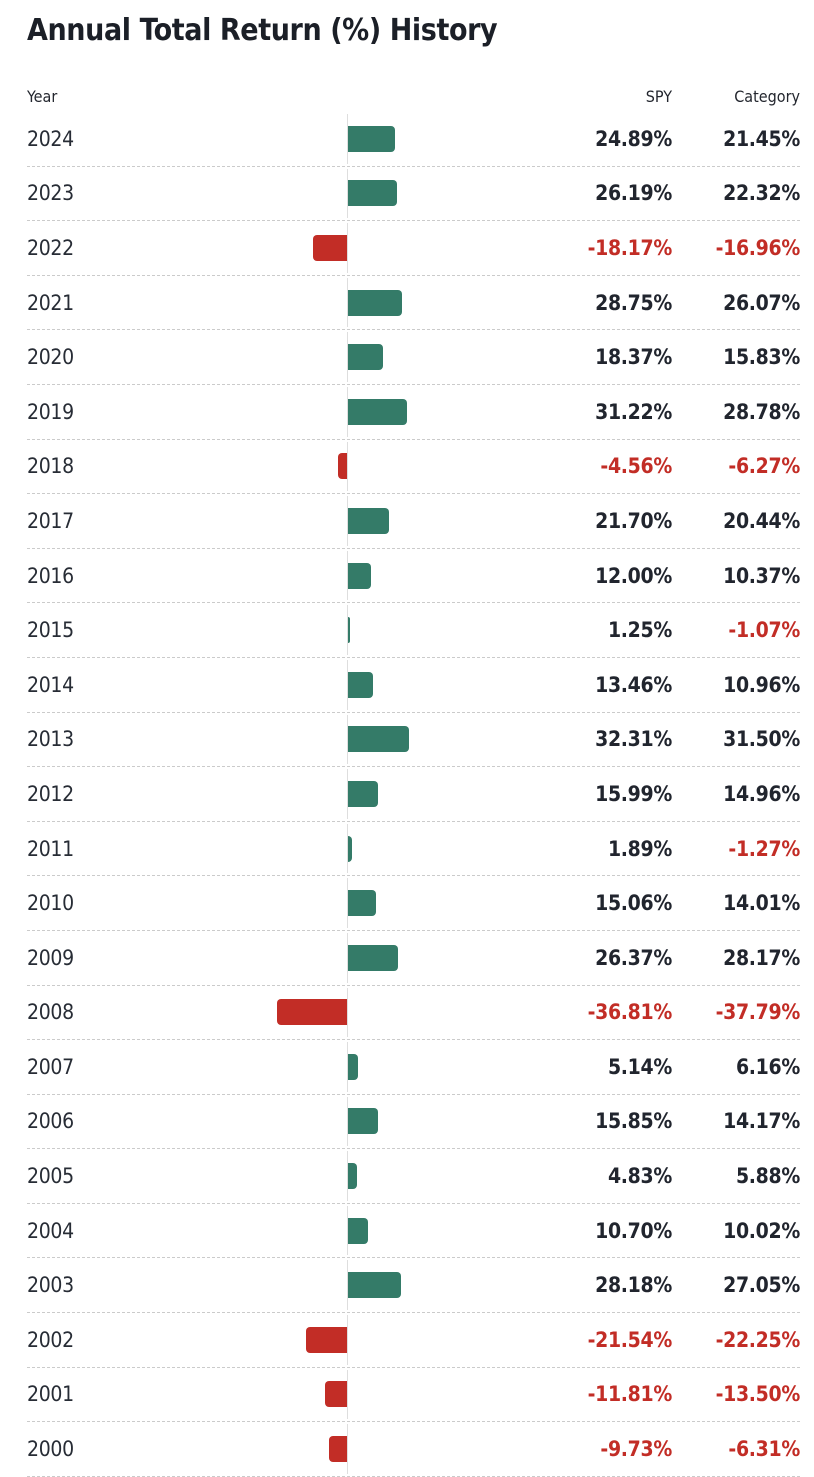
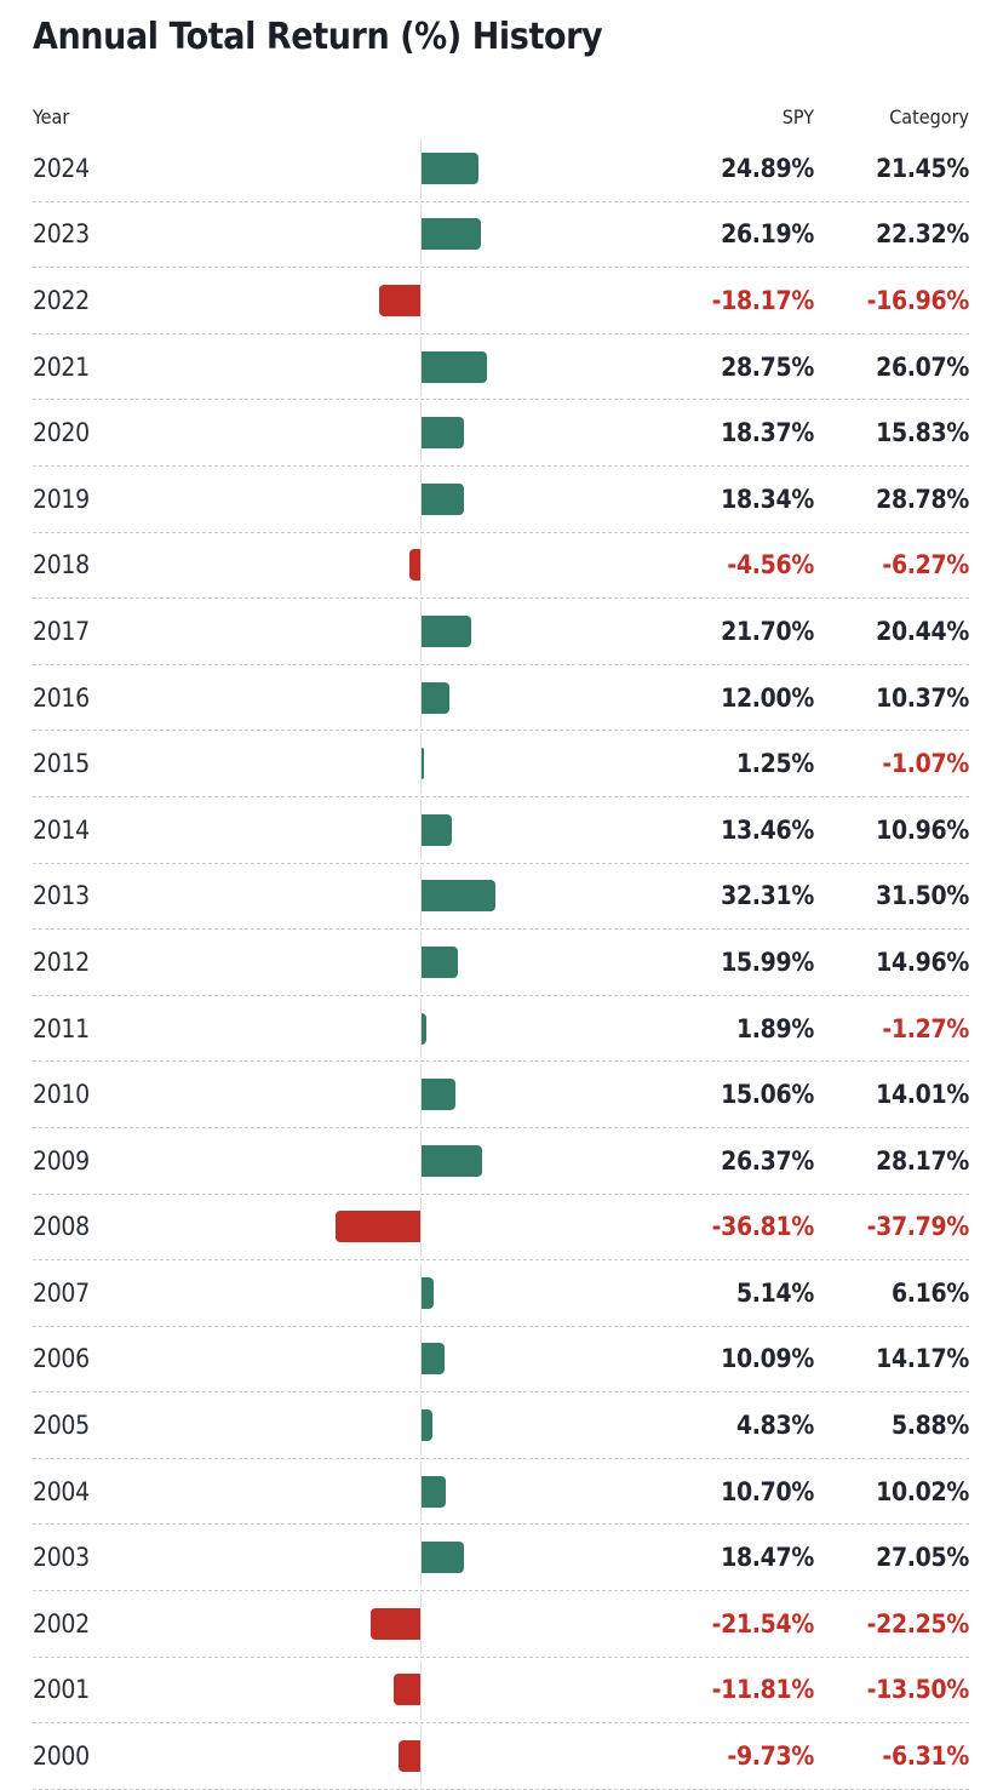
SPY/2019: 31.22% -> 18.34%
SPY/2006: 15.85% -> 10.09%
SPY/2003: 28.18% -> 18.47%
